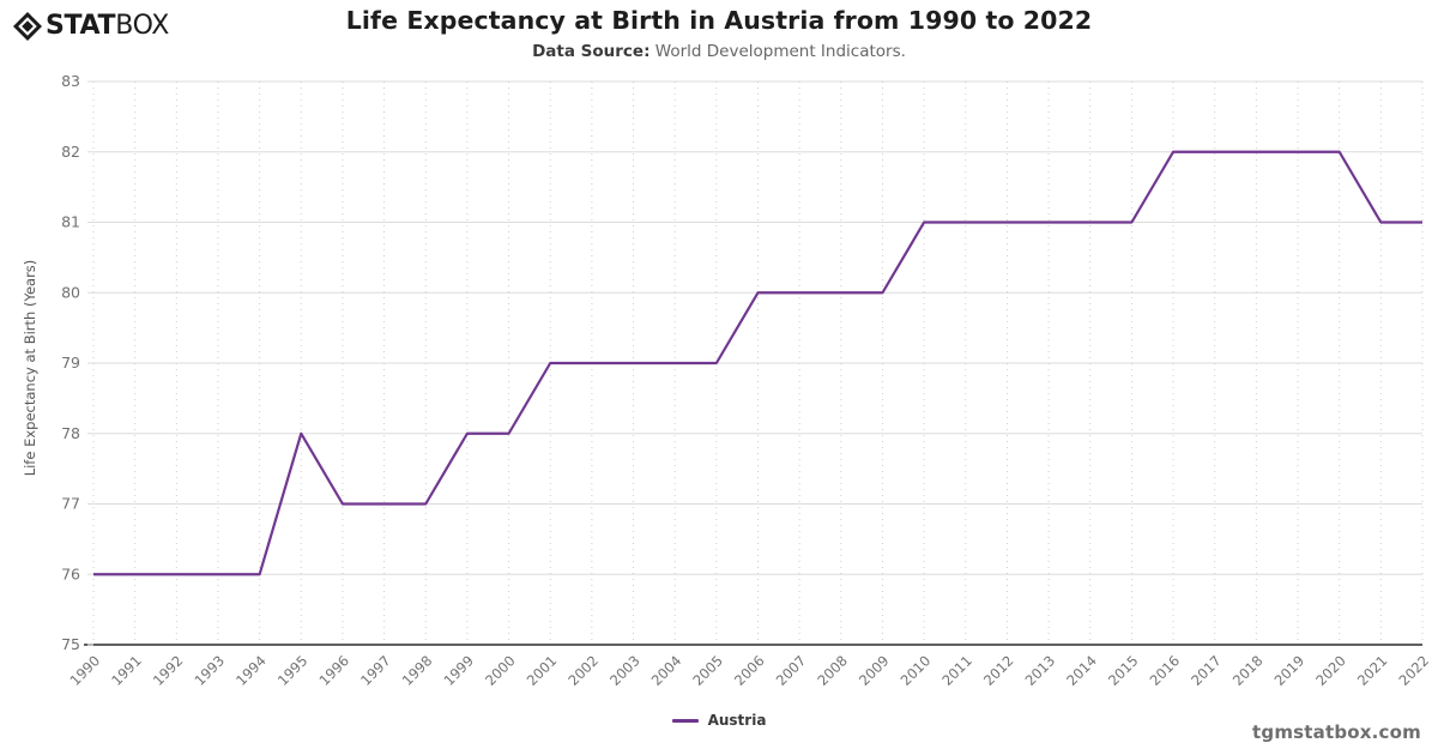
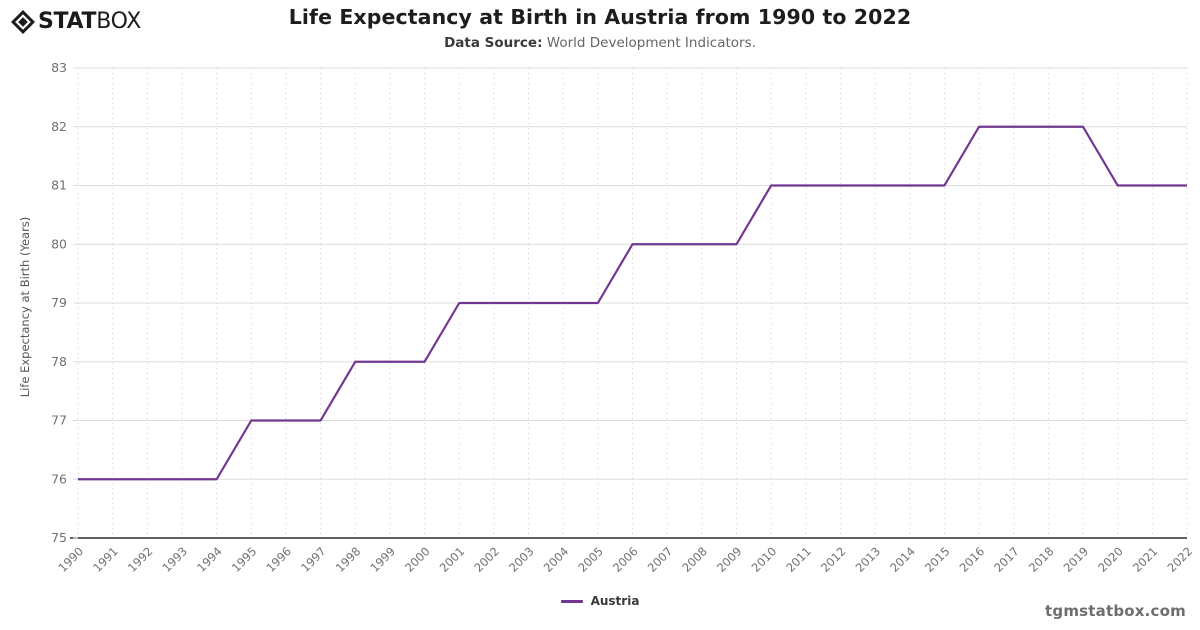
1995: 78 -> 77
1998: 77 -> 78
2020: 82 -> 81
